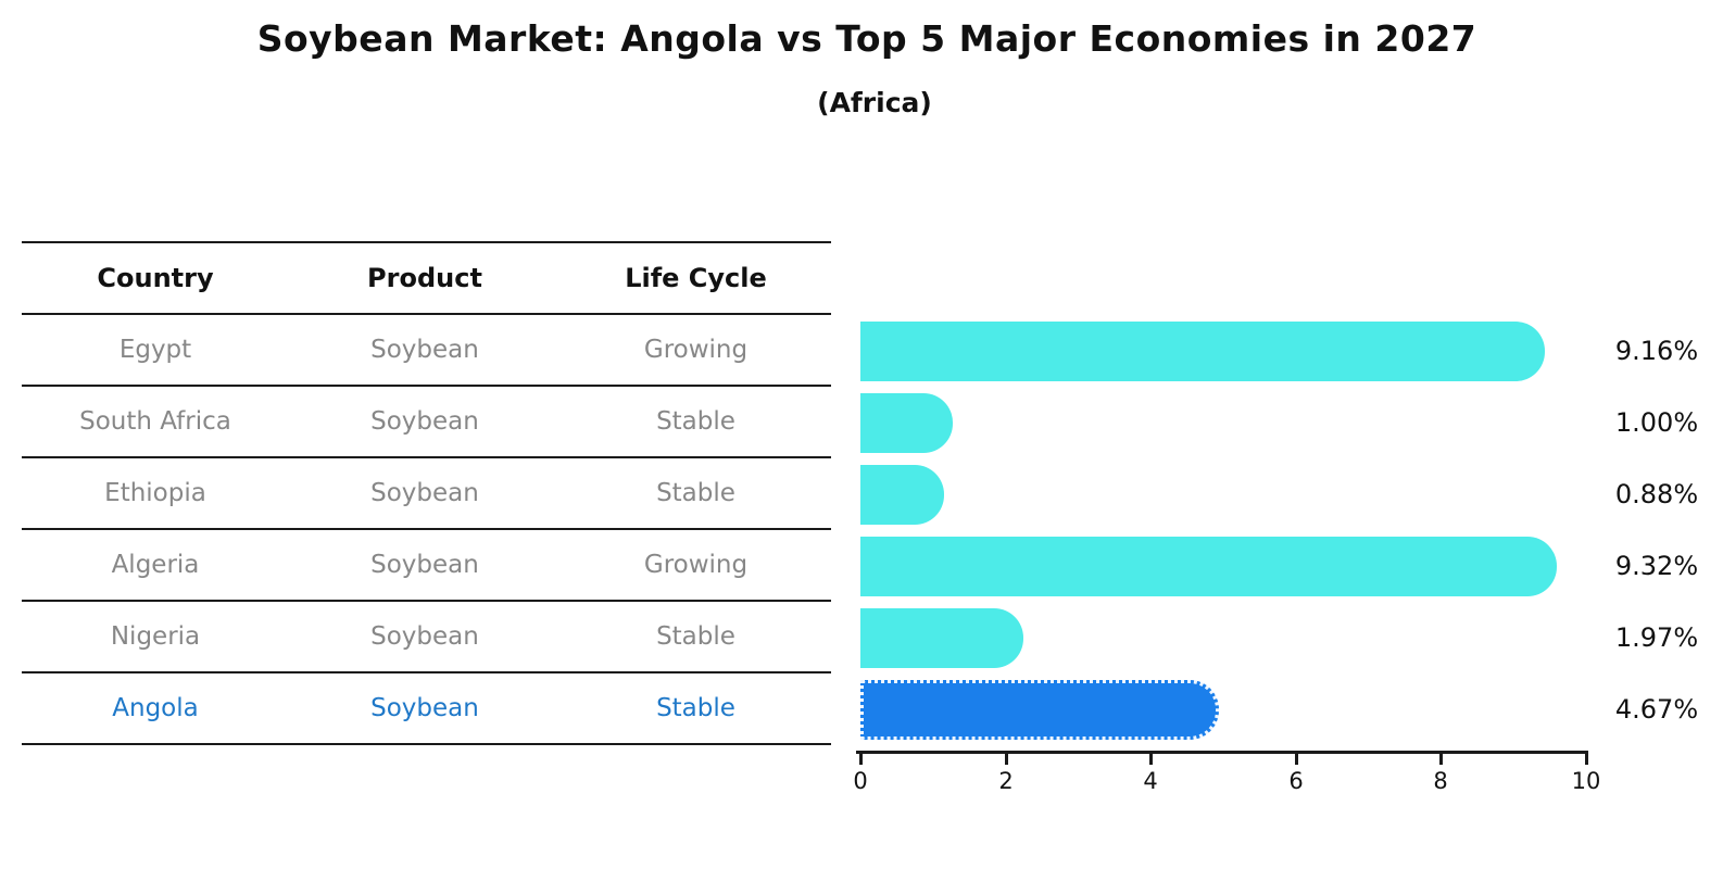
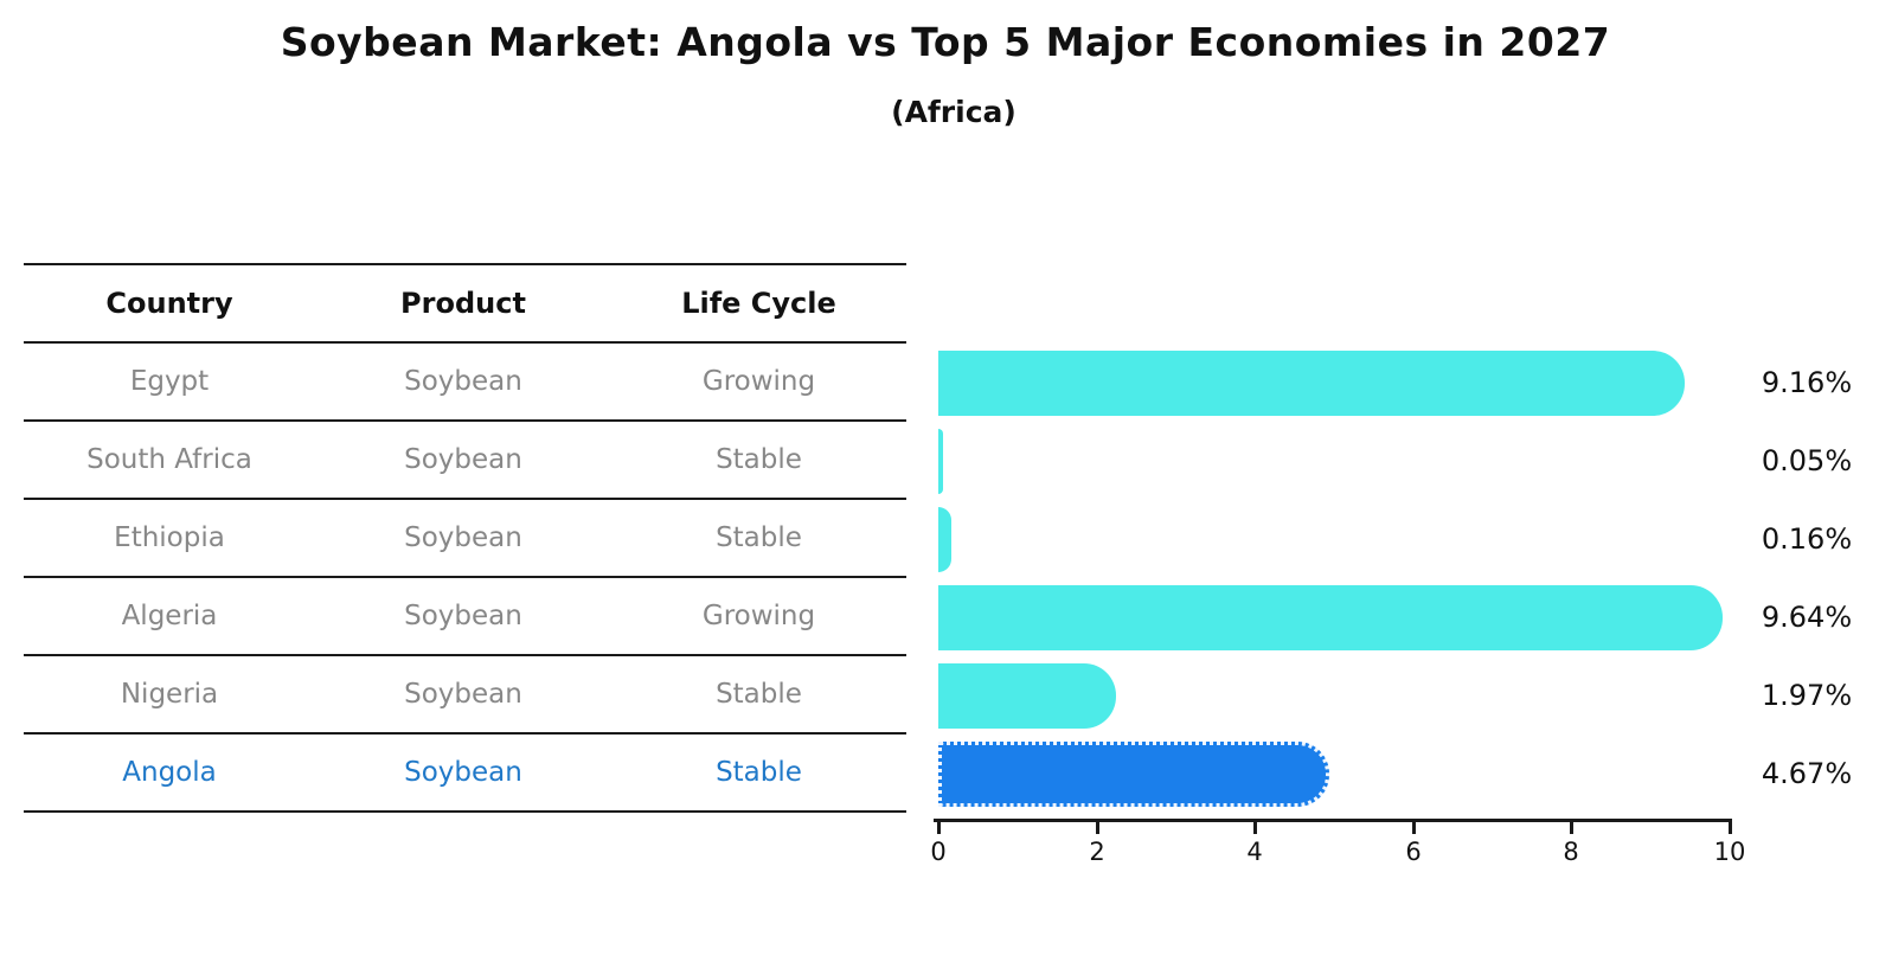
South Africa: 1.00% -> 0.05%
Ethiopia: 0.88% -> 0.16%
Algeria: 9.32% -> 9.64%
